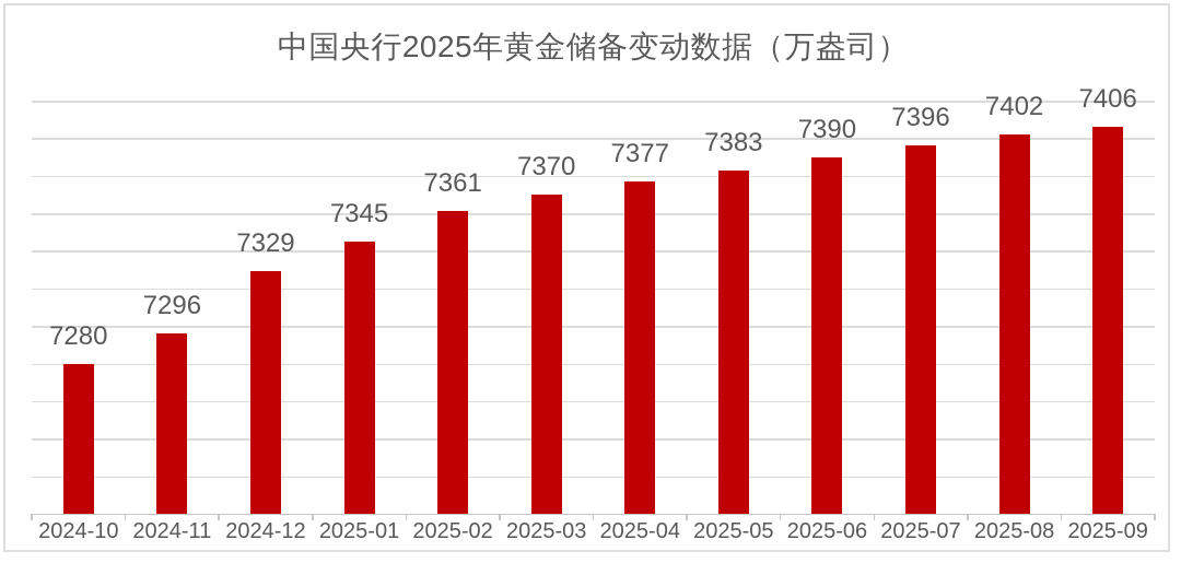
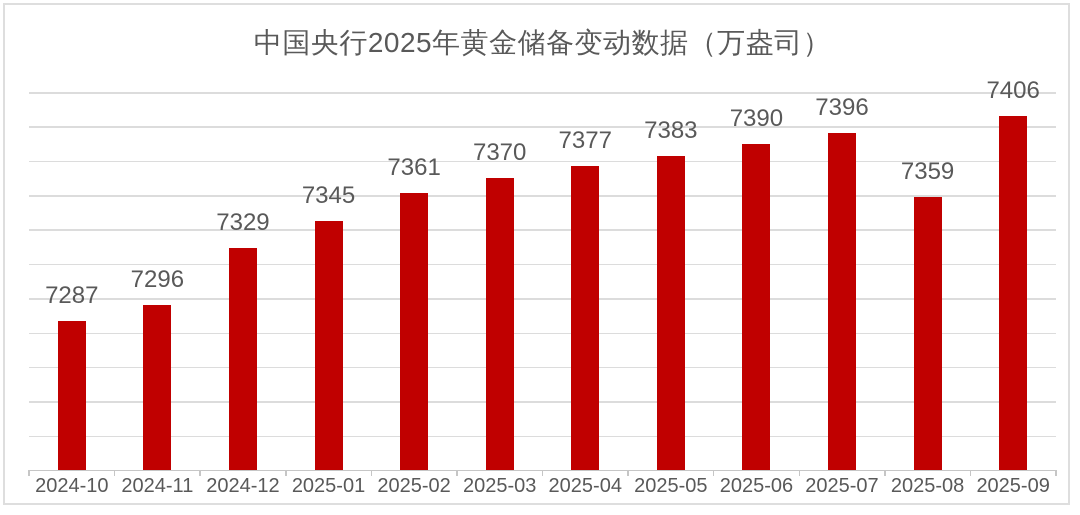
2024-10: 7280 -> 7287
2025-08: 7402 -> 7359
